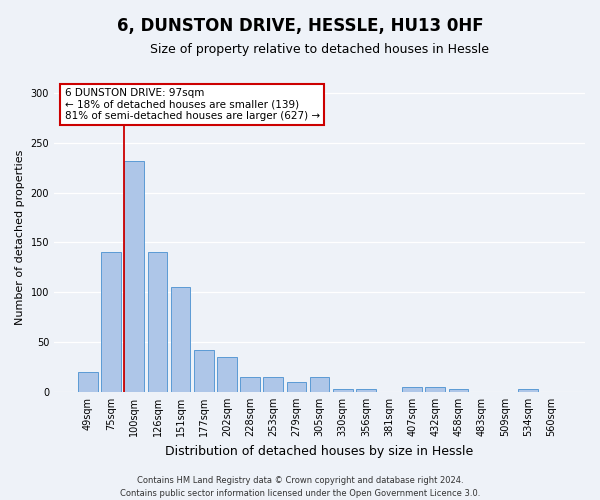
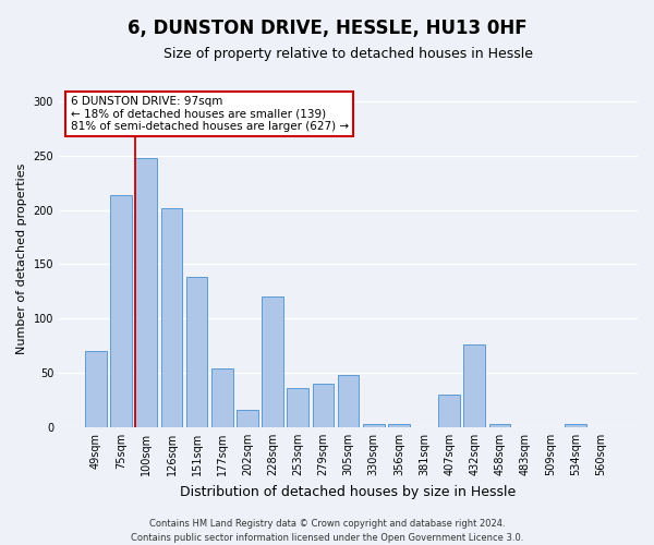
49sqm: 20 -> 70
75sqm: 140 -> 214
100sqm: 232 -> 248
126sqm: 140 -> 202
151sqm: 105 -> 138
177sqm: 42 -> 54
202sqm: 35 -> 16
228sqm: 15 -> 120
253sqm: 15 -> 36
279sqm: 10 -> 40
305sqm: 15 -> 48
407sqm: 5 -> 30
432sqm: 5 -> 76
